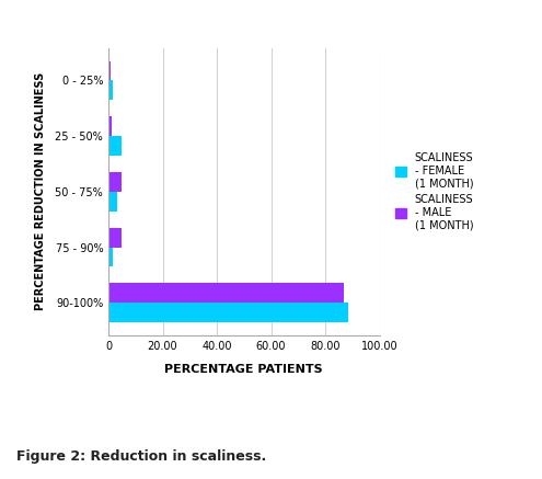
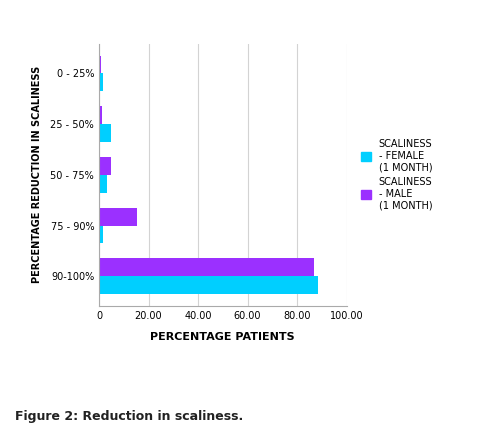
SCALINESS - MALE (1 MONTH)/75 - 90%: 5.0 -> 15.5
